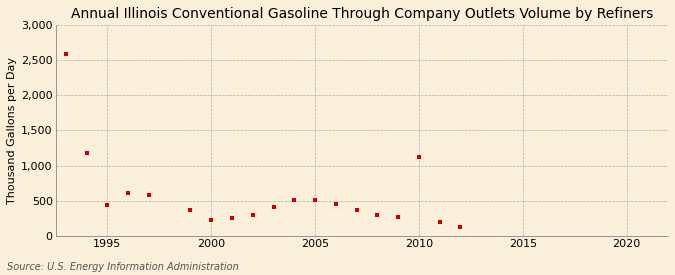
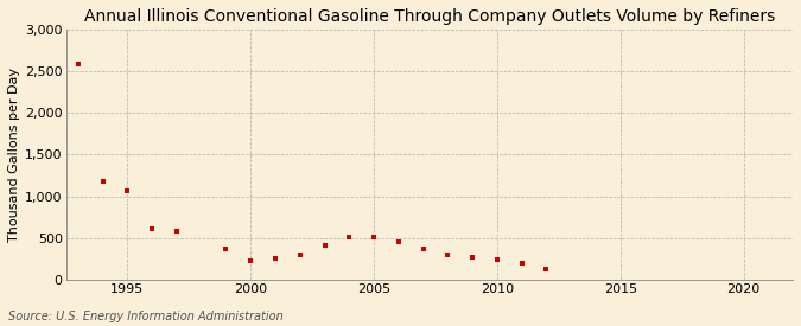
1995: 440 -> 1,060
2010: 1,120 -> 240
